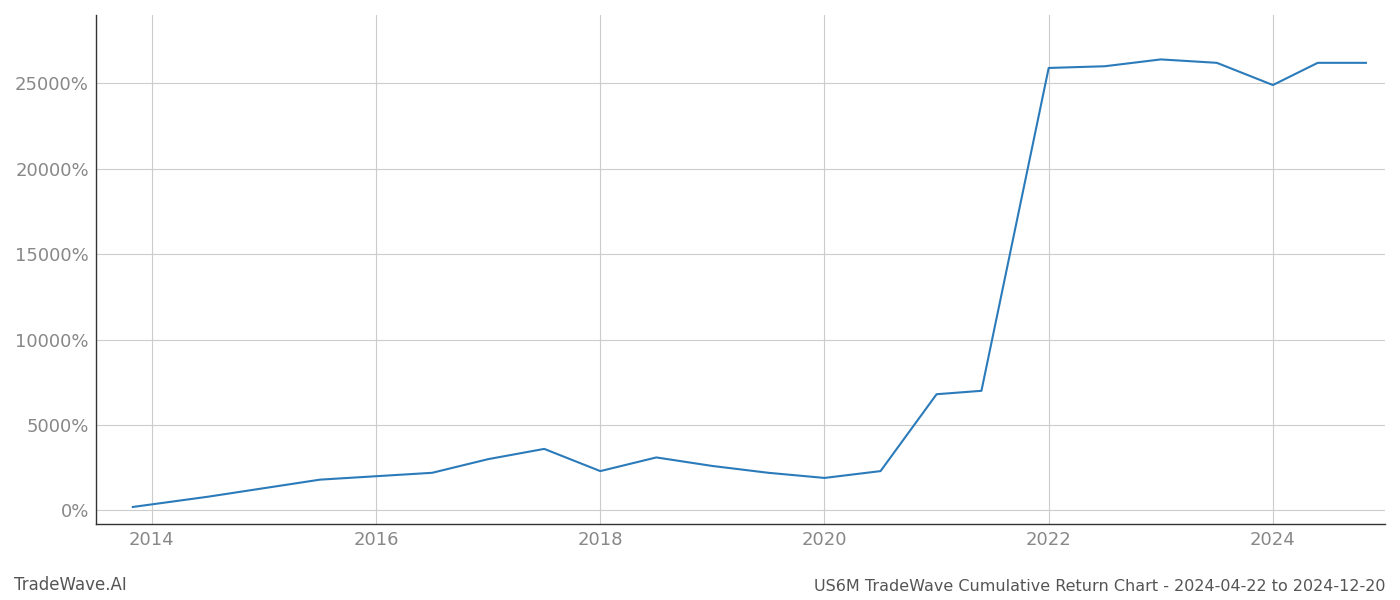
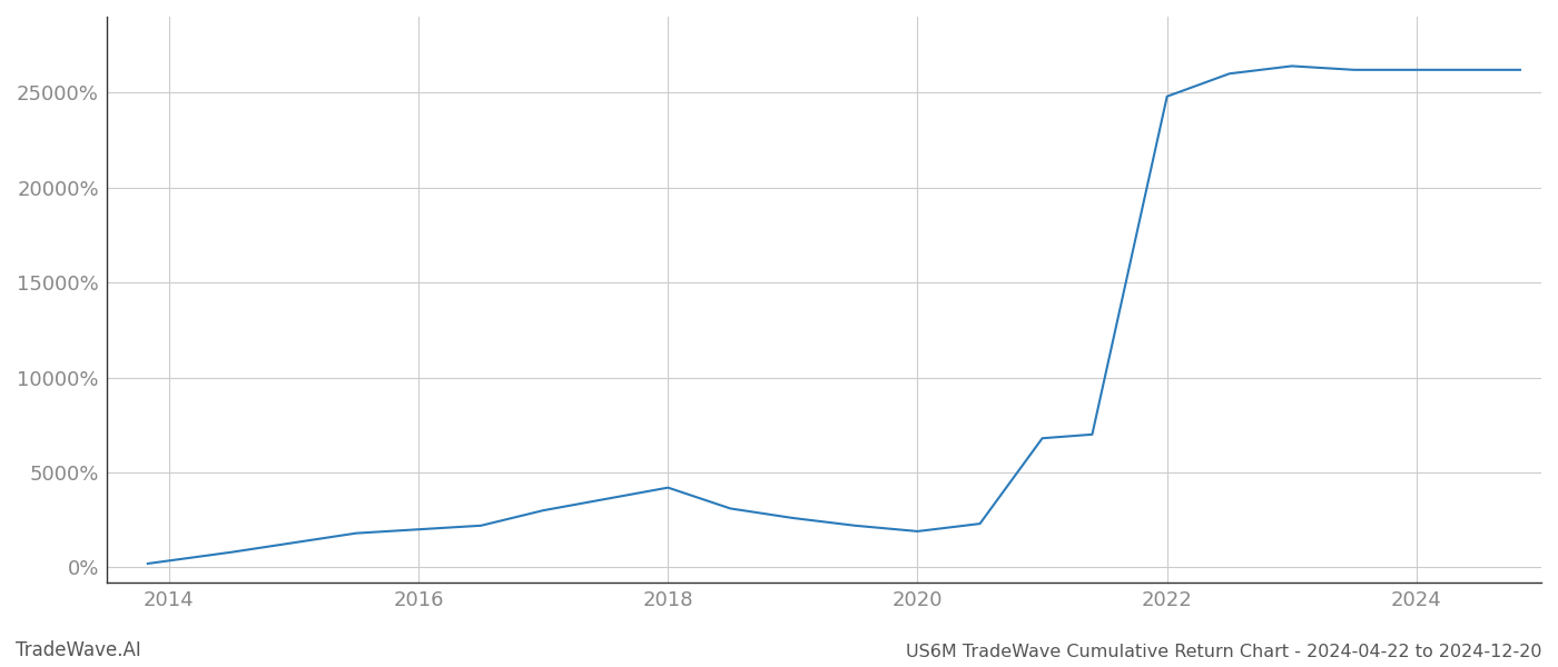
2018: 2300% -> 4200%
2022: 25900% -> 24800%
2024: 24900% -> 26200%
